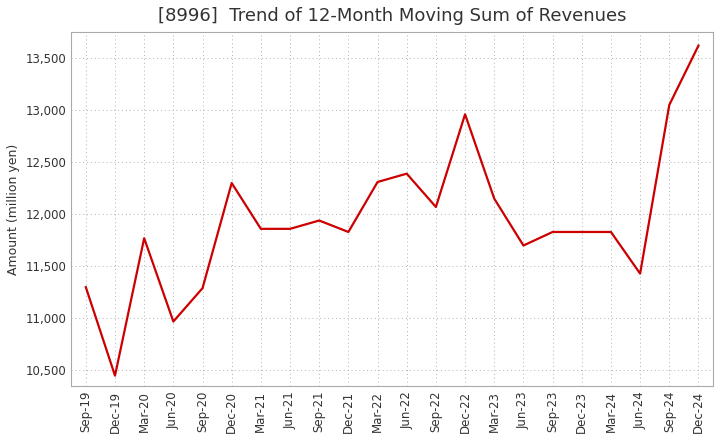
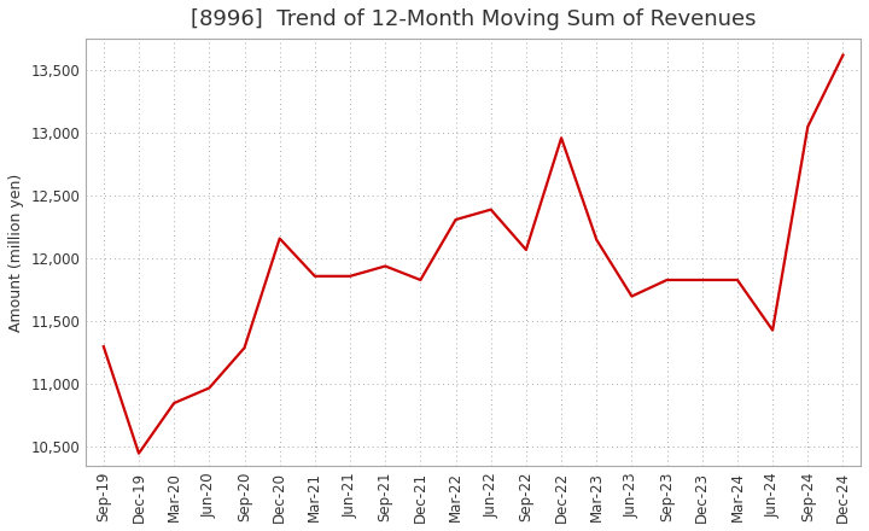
Mar-20: 11,770 -> 10,850
Dec-20: 12,300 -> 12,160
